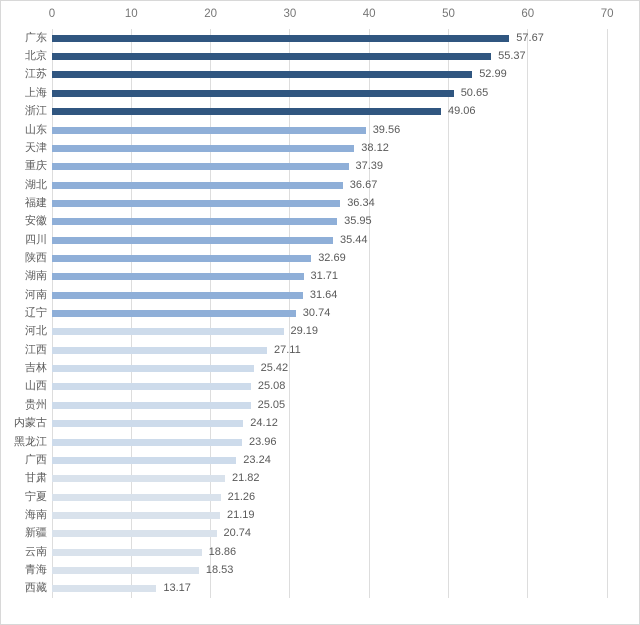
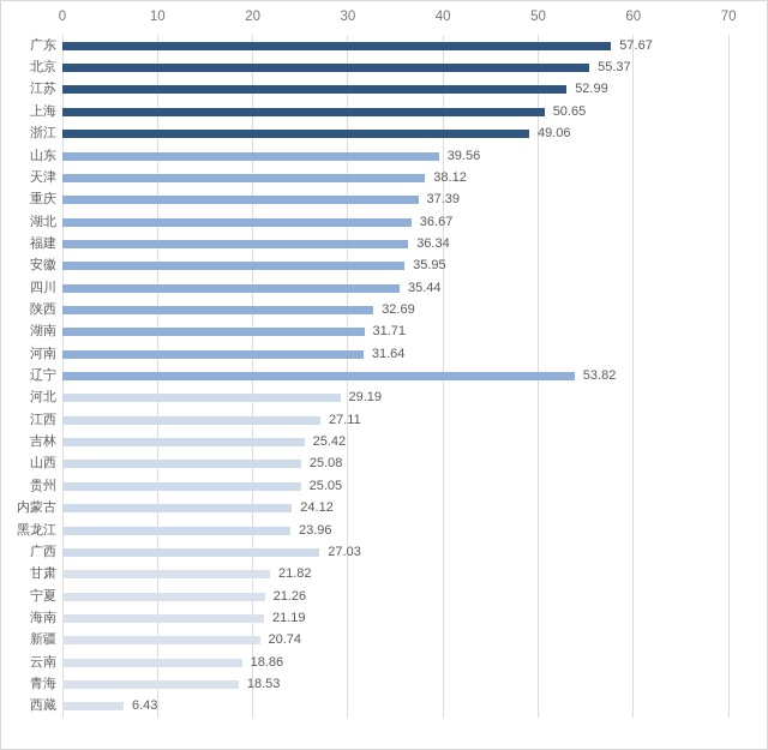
辽宁: 30.74 -> 53.82
广西: 23.24 -> 27.03
西藏: 13.17 -> 6.43
